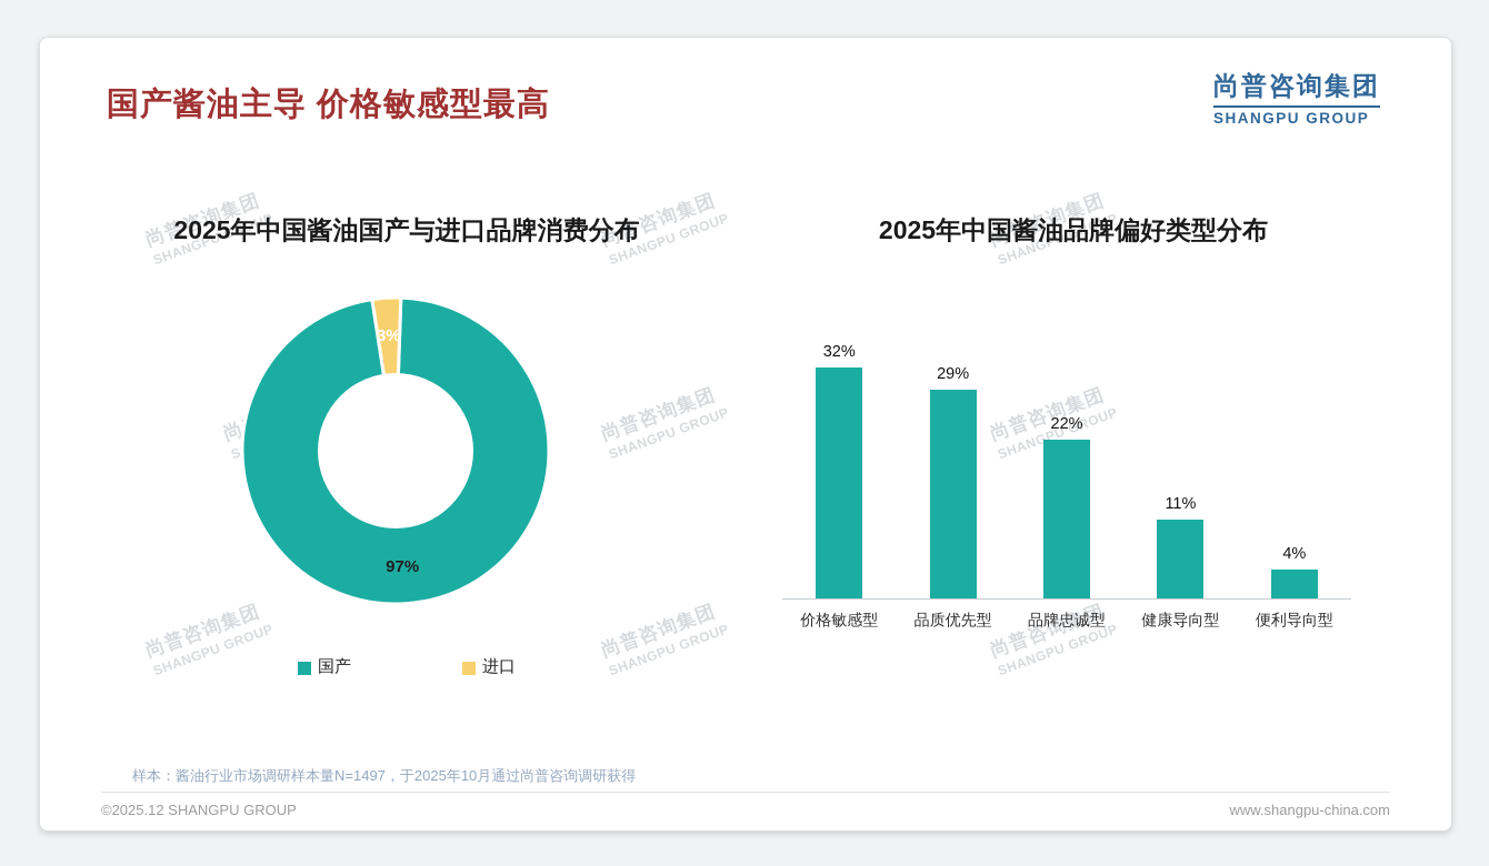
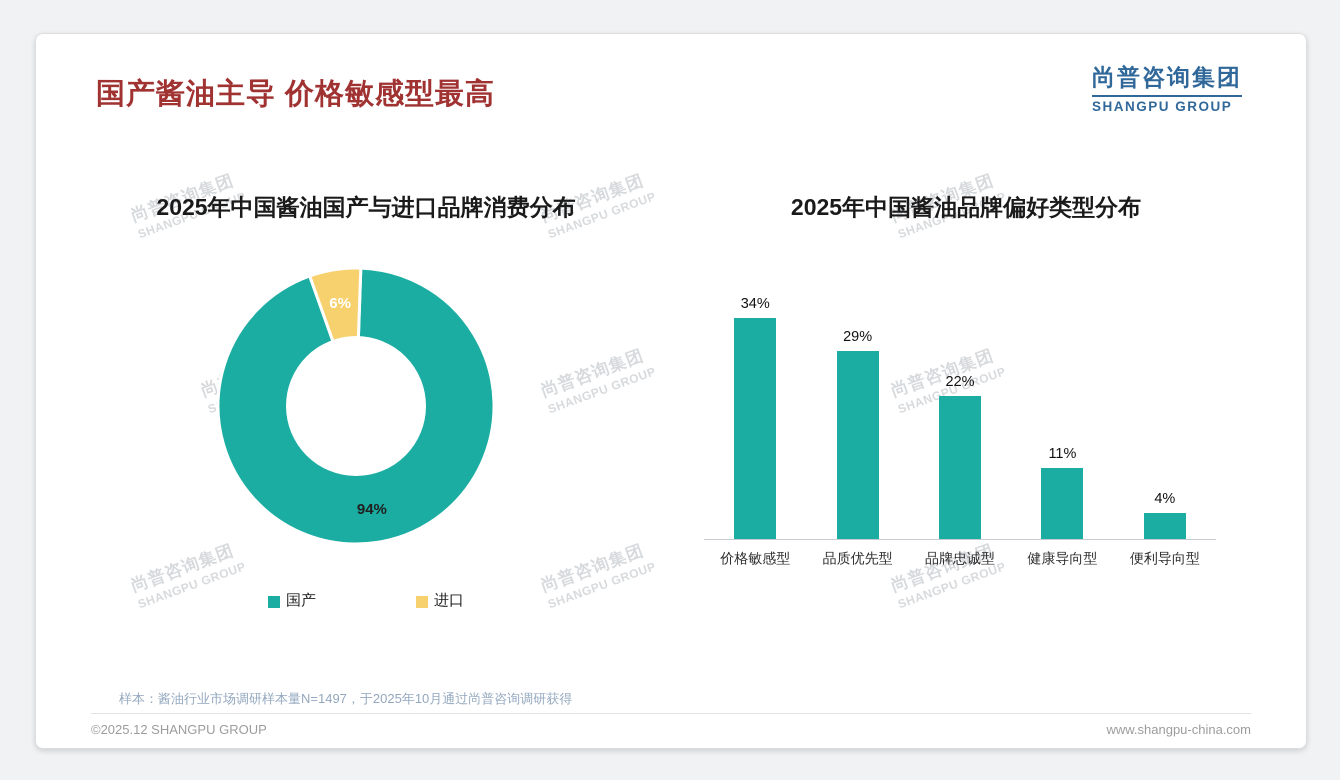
2025年中国酱油国产与进口品牌消费分布/国产: 97% -> 94%
2025年中国酱油国产与进口品牌消费分布/进口: 3% -> 6%
2025年中国酱油品牌偏好类型分布/价格敏感型: 32% -> 34%
